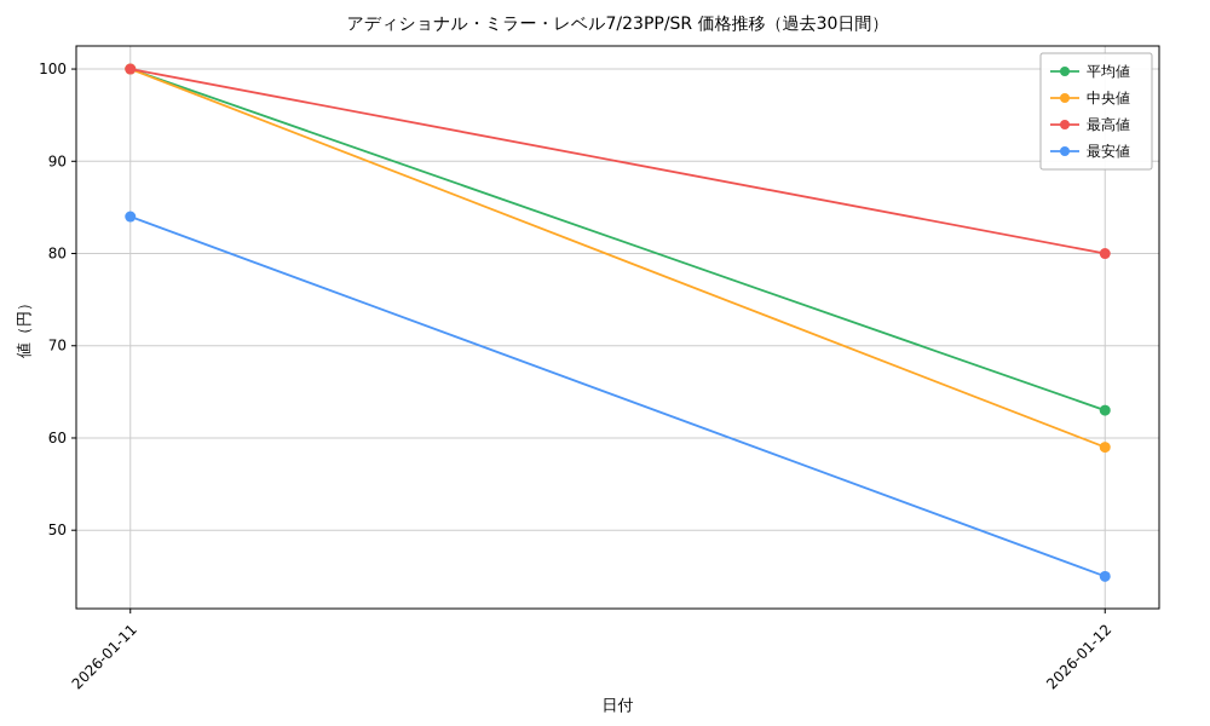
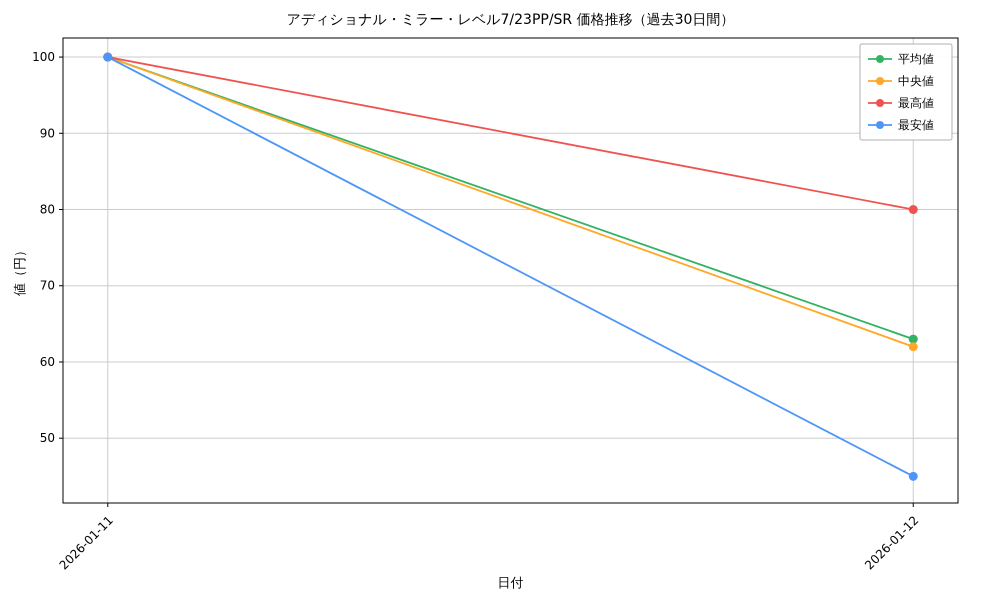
最安値/2026-01-11: 84 -> 100
中央値/2026-01-12: 59 -> 62
